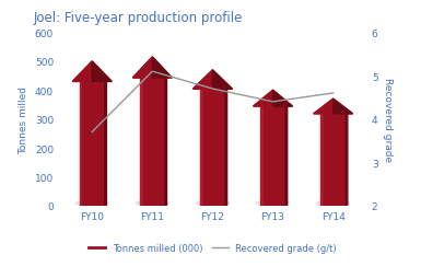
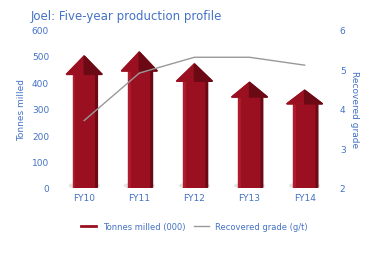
FY11: 5.1 -> 4.9
FY12: 4.7 -> 5.3
FY13: 4.4 -> 5.3
FY14: 4.6 -> 5.1
